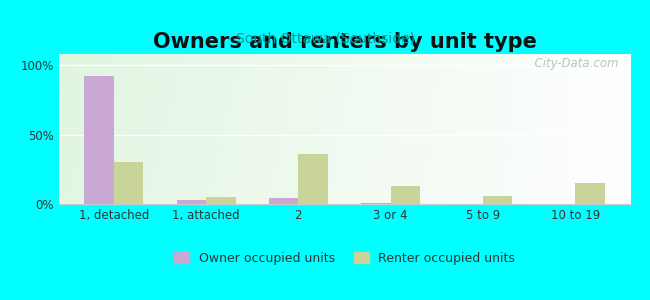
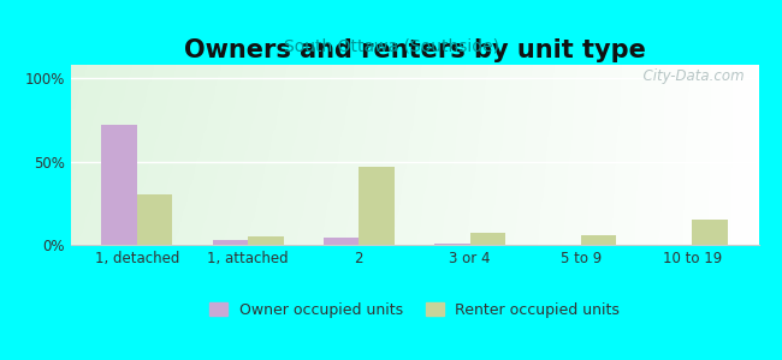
Owner occupied units/1, detached: 92% -> 72%
Renter occupied units/2: 36% -> 47%
Renter occupied units/3 or 4: 13% -> 7%
